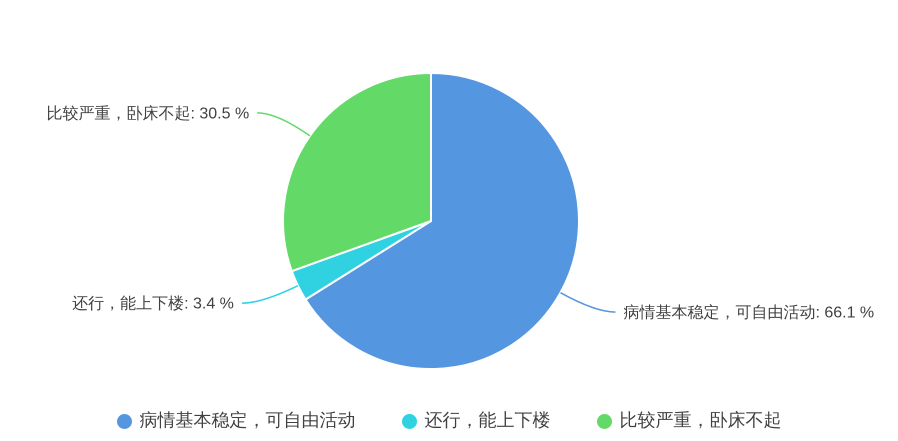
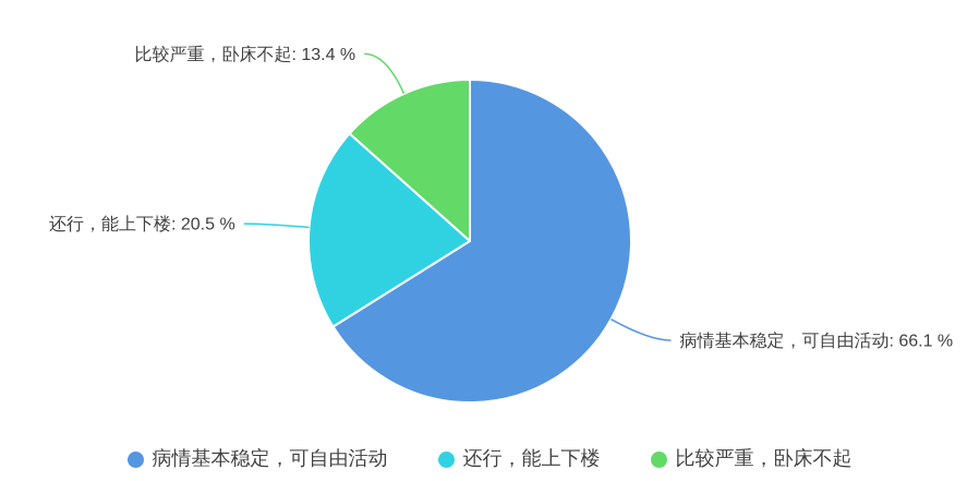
还行，能上下楼: 3.4 -> 20.5
比较严重，卧床不起: 30.5 -> 13.4
